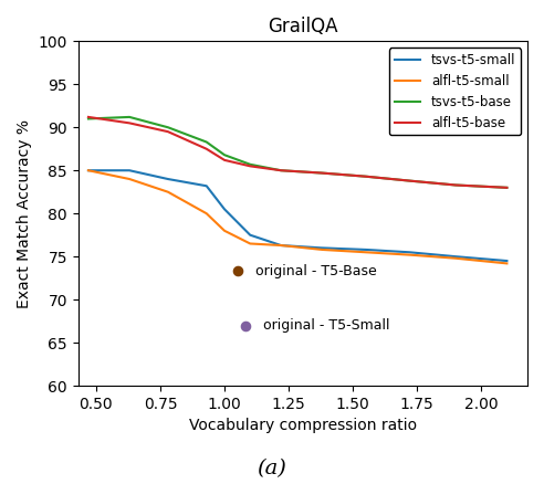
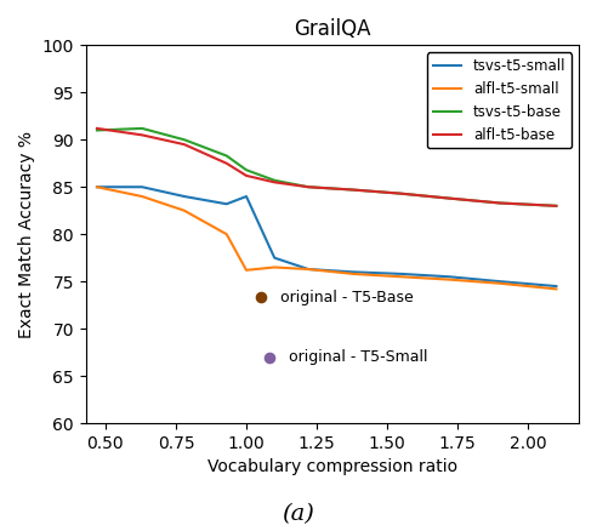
tsvs-t5-small/1.00: 80.5 -> 84.0
alfl-t5-small/1.00: 78.0 -> 76.2
